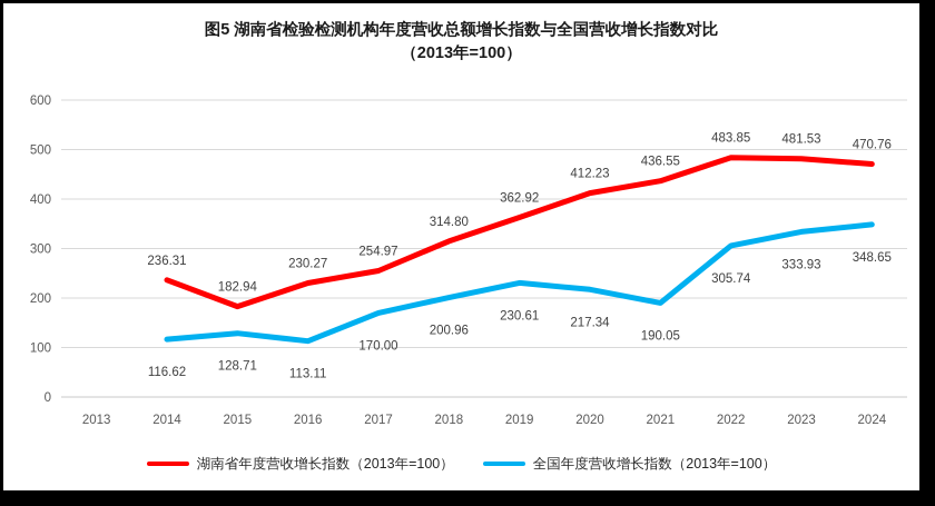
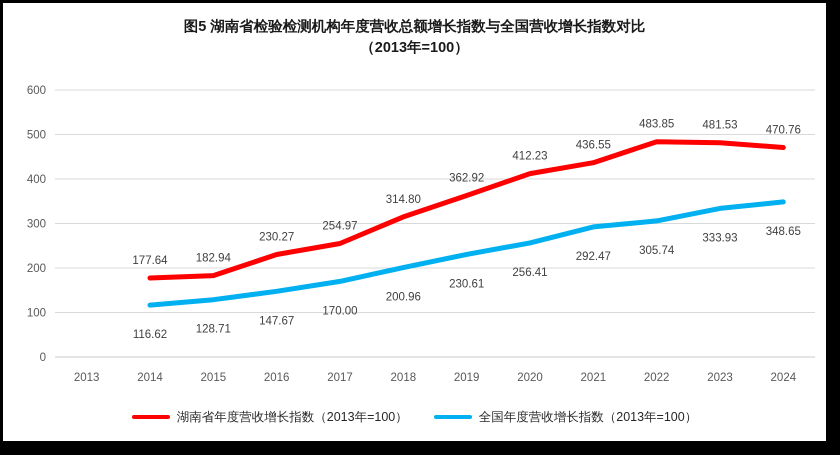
湖南省年度营收增长指数（2013年=100）/2014: 236.31 -> 177.64
全国年度营收增长指数（2013年=100）/2016: 113.11 -> 147.67
全国年度营收增长指数（2013年=100）/2020: 217.34 -> 256.41
全国年度营收增长指数（2013年=100）/2021: 190.05 -> 292.47
